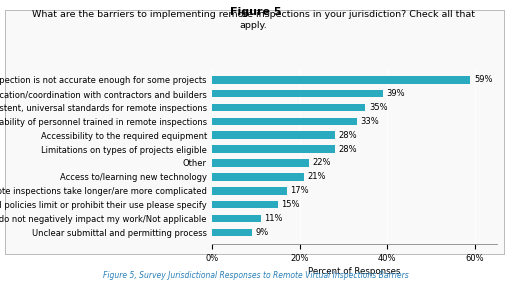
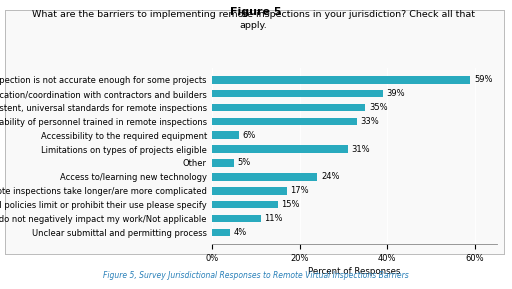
Accessibility to the required equipment: 28% -> 6%
Limitations on types of projects eligible: 28% -> 31%
Other: 22% -> 5%
Access to/learning new technology: 21% -> 24%
Unclear submittal and permitting process: 9% -> 4%
